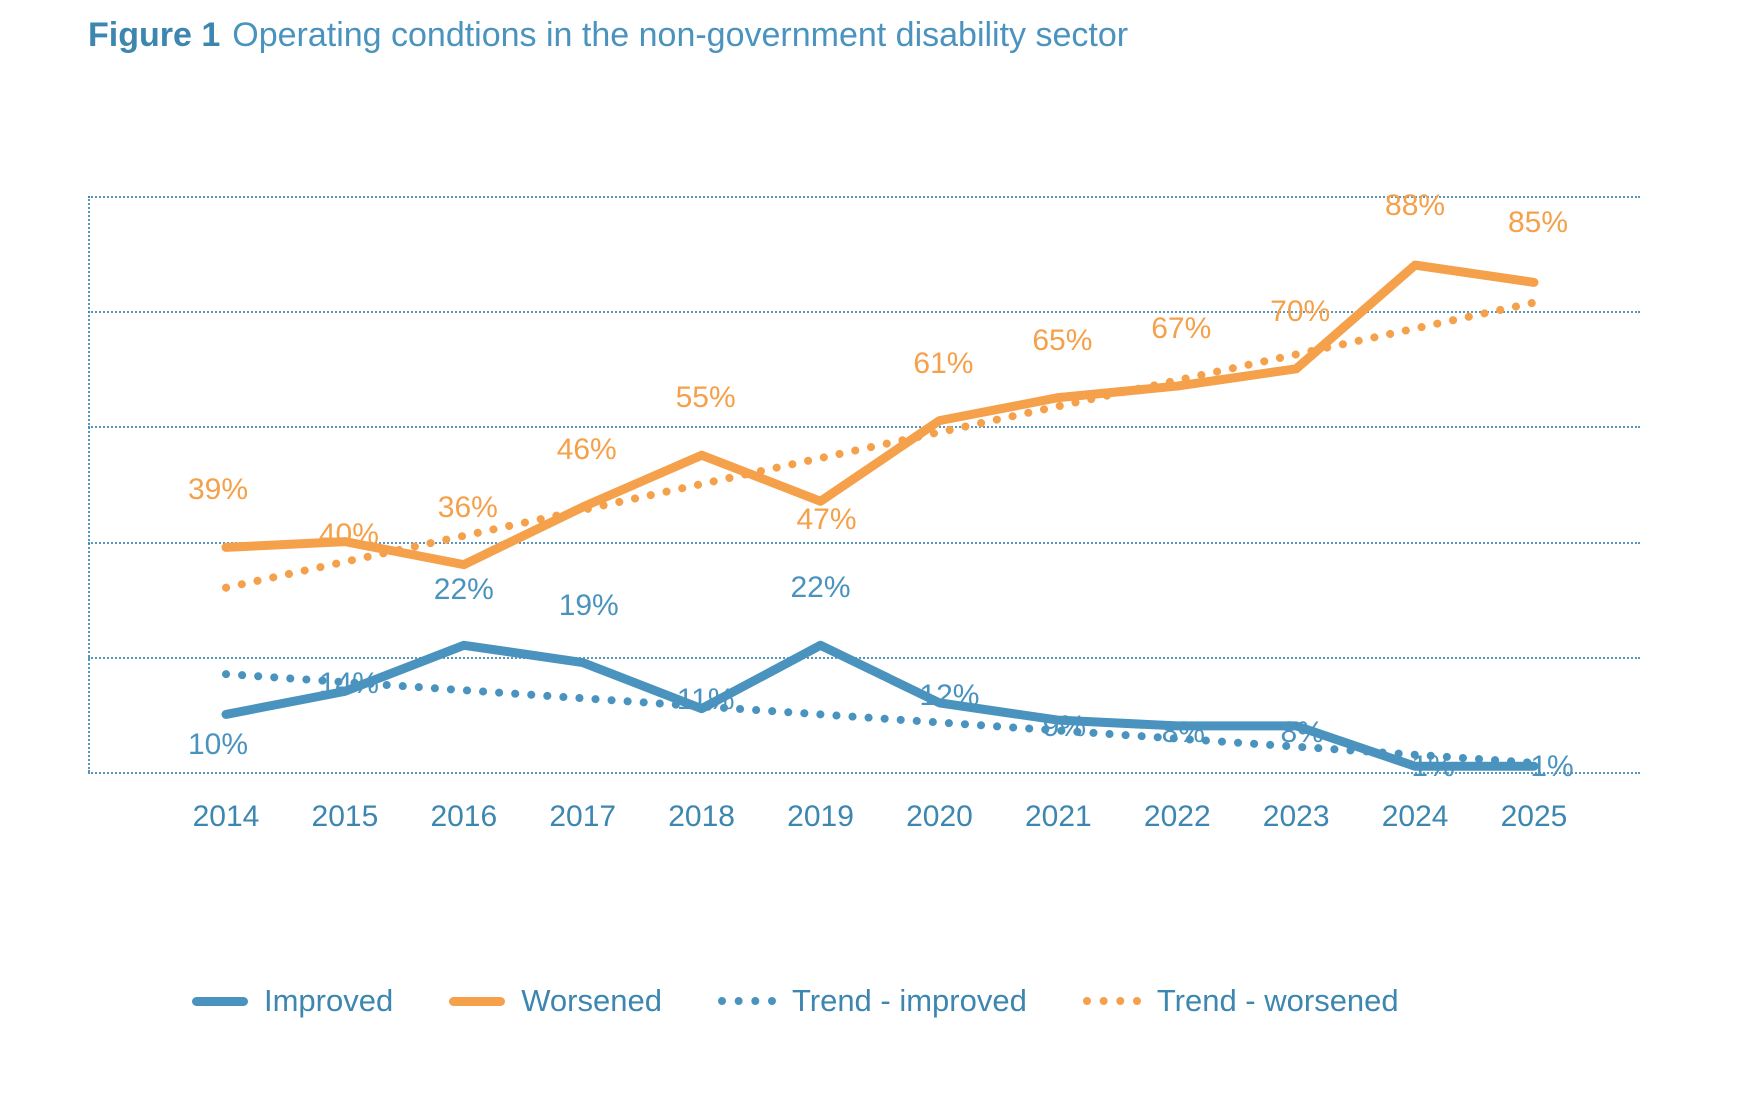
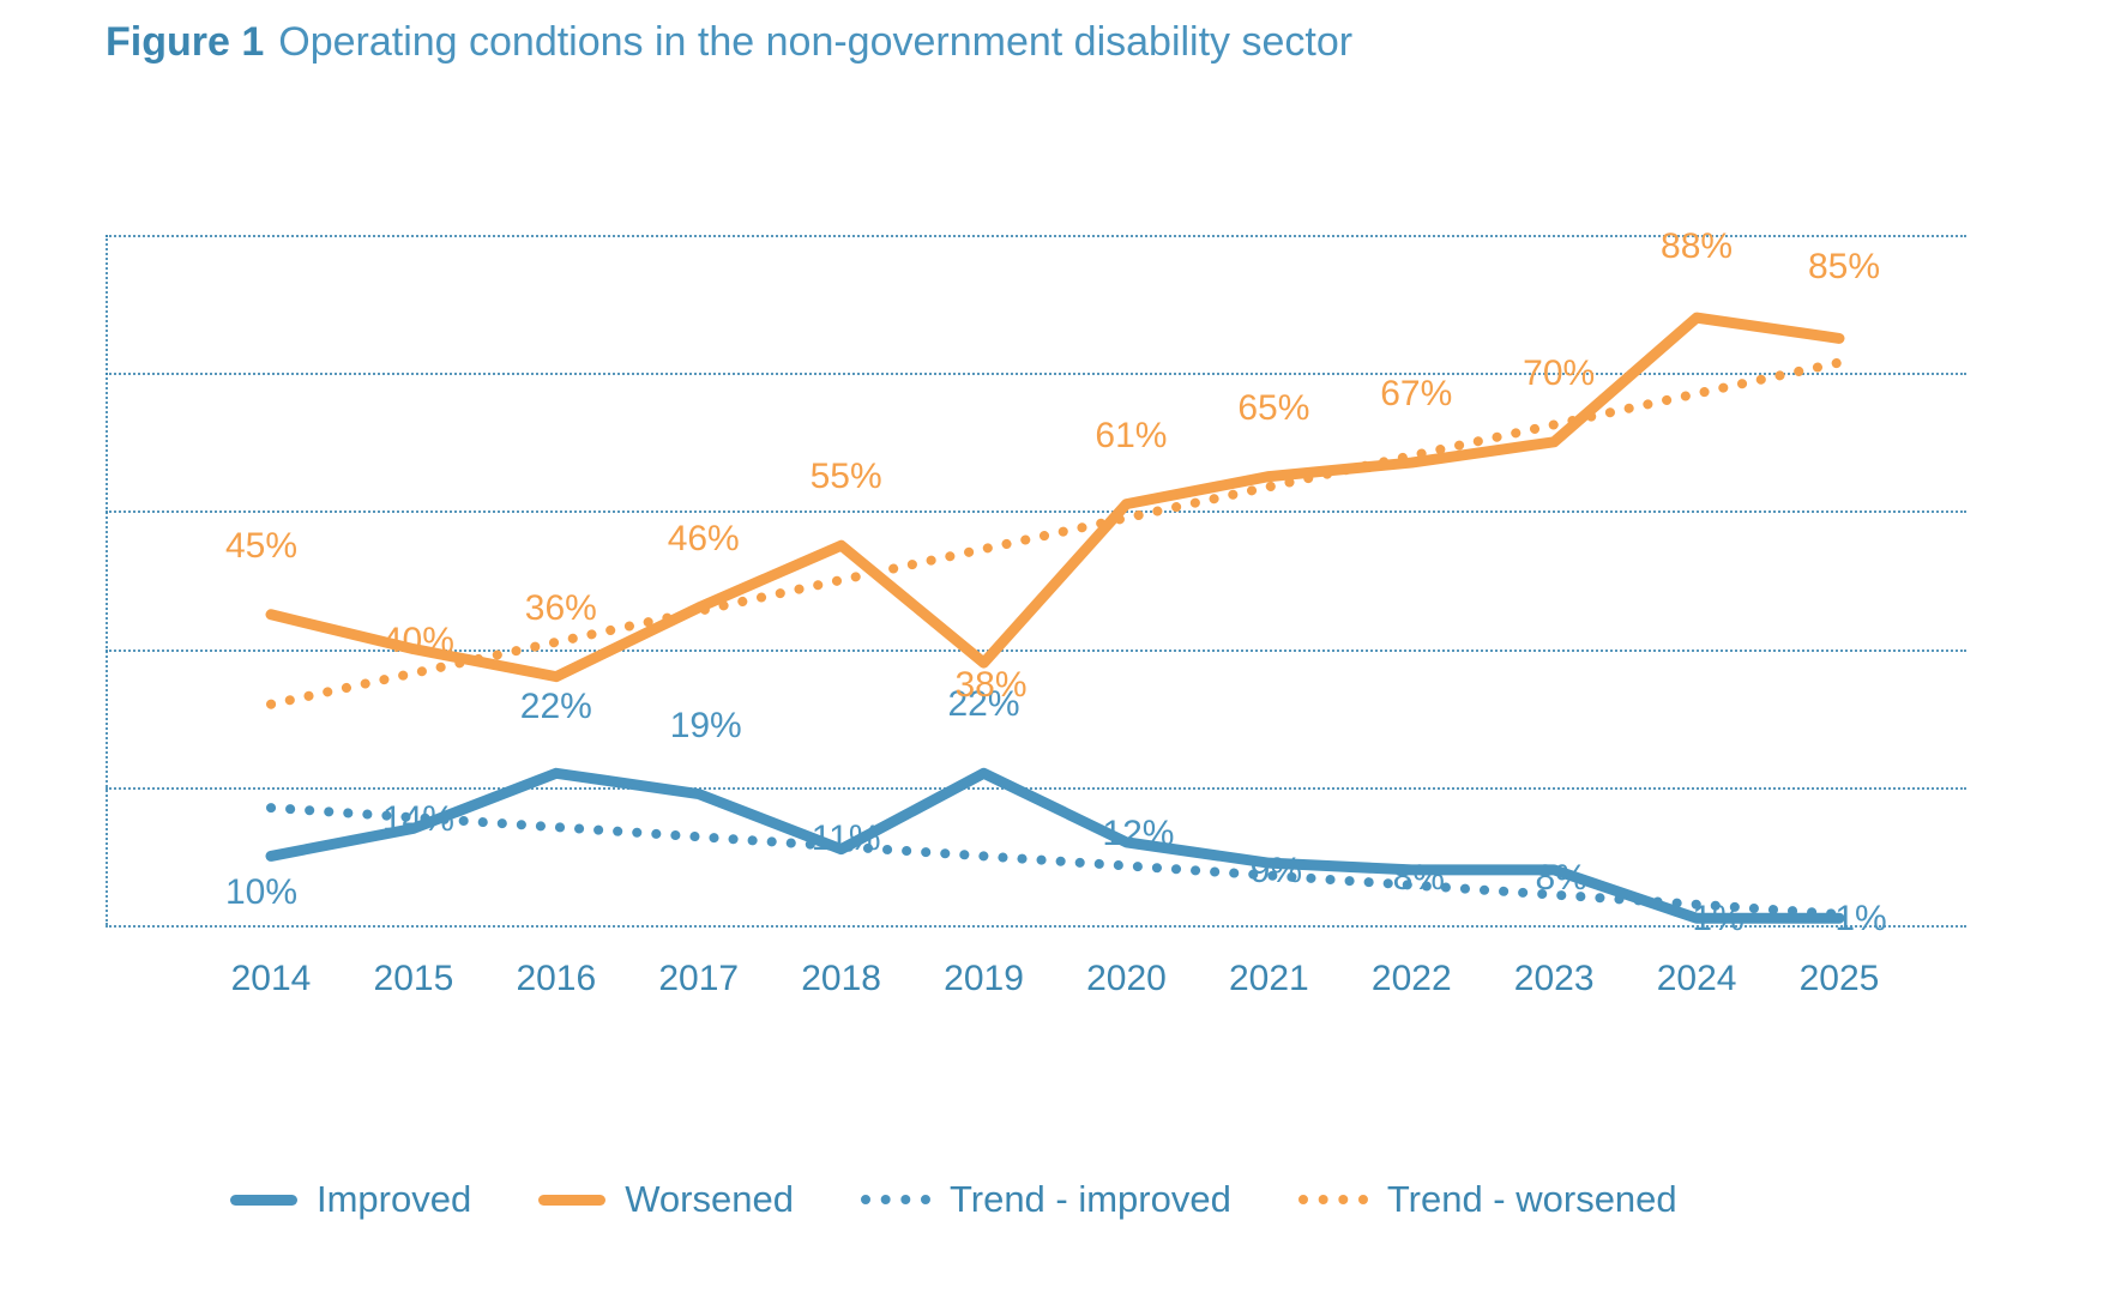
Worsened/2014: 39% -> 45%
Worsened/2019: 47% -> 38%
